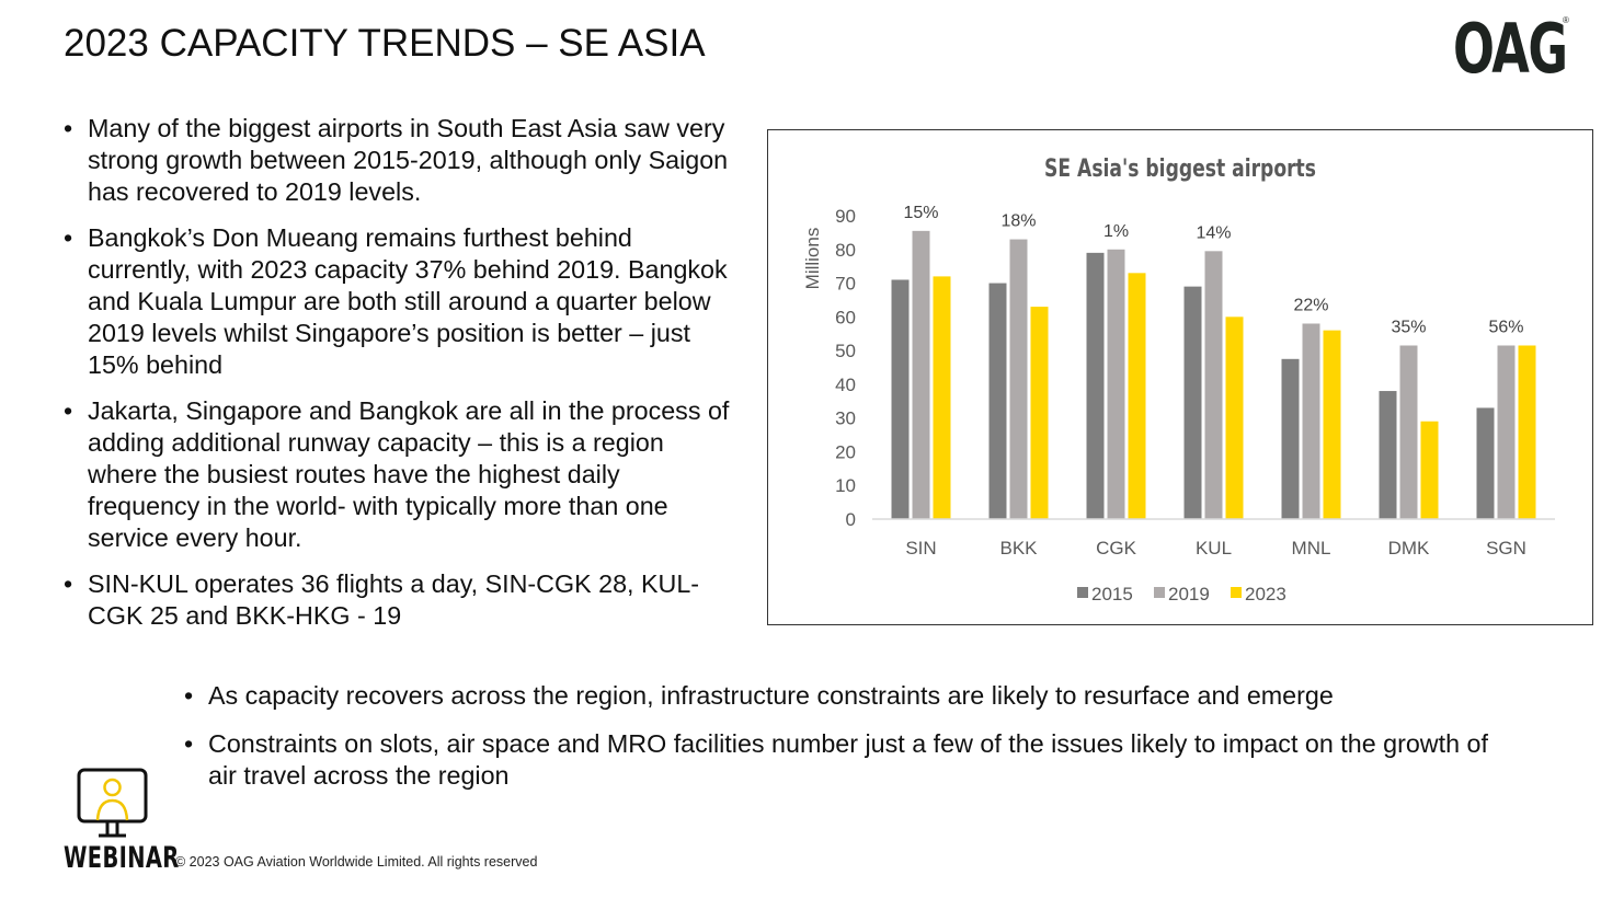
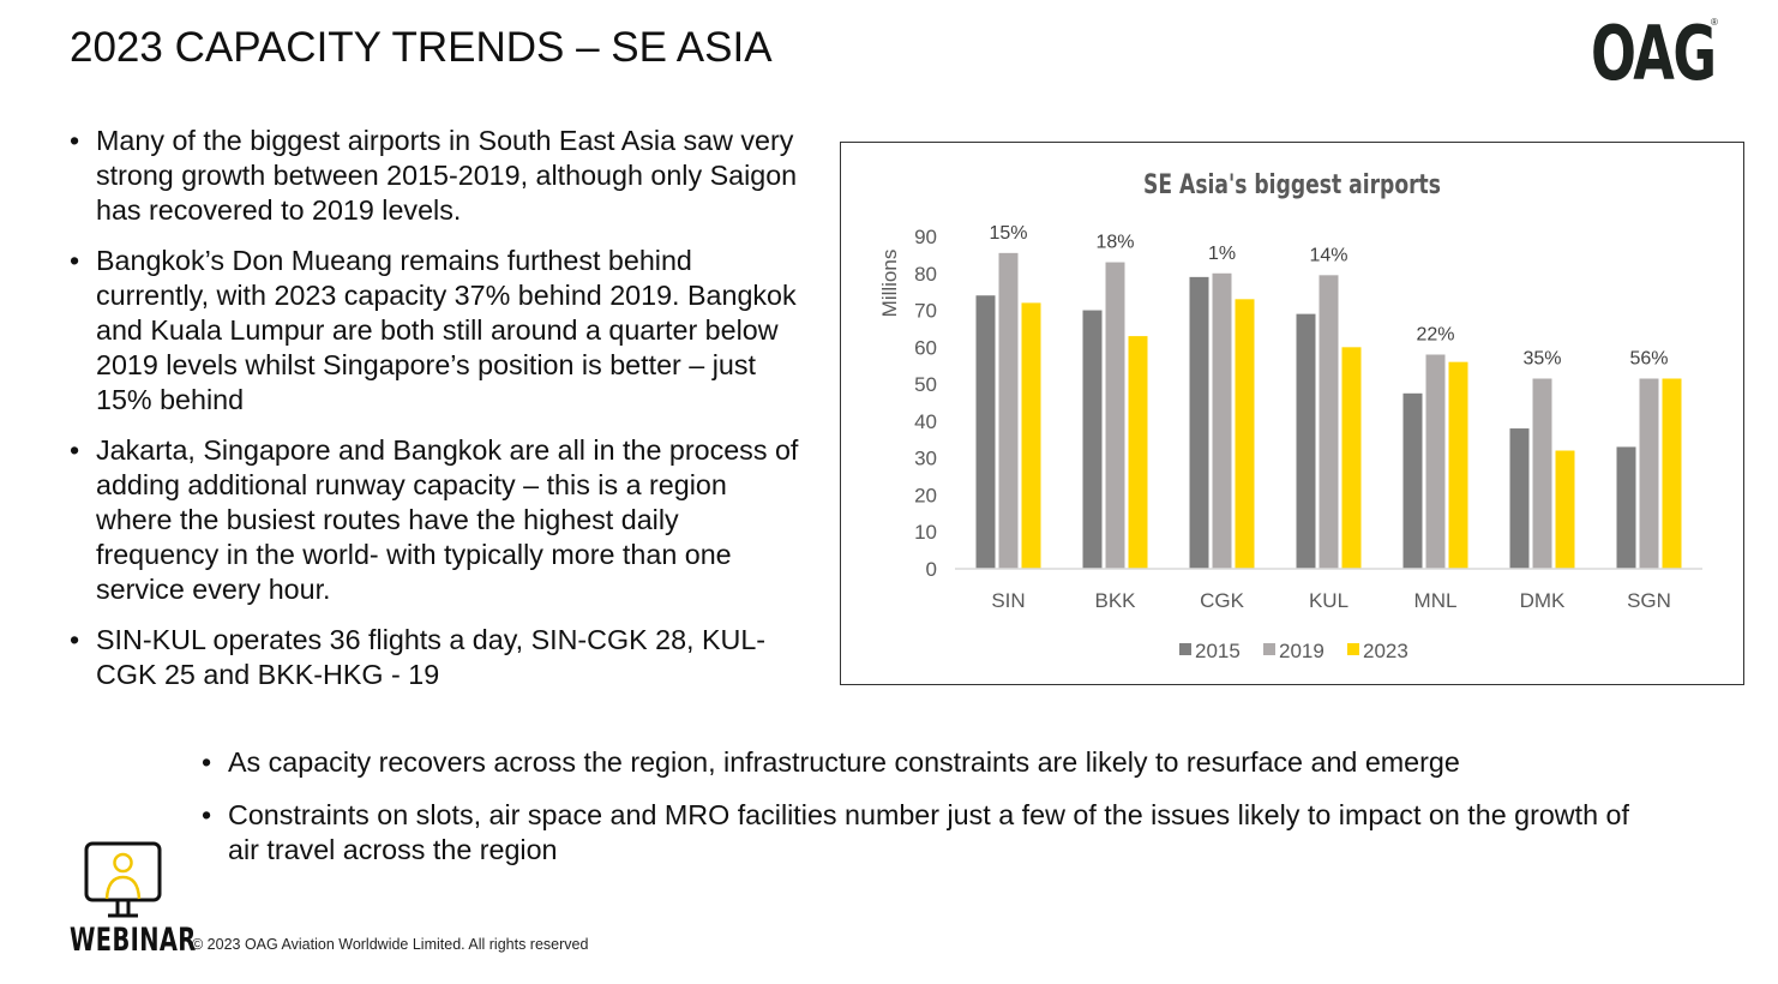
2015/SIN: 71 -> 74
2023/DMK: 29 -> 32
